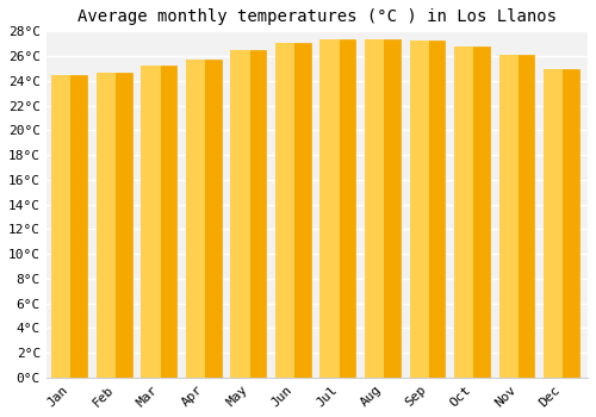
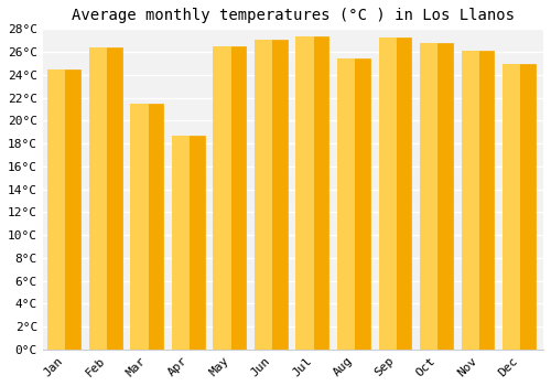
Feb: 24.7°C -> 26.4°C
Mar: 25.2°C -> 21.5°C
Apr: 25.7°C -> 18.7°C
Aug: 27.4°C -> 25.4°C
